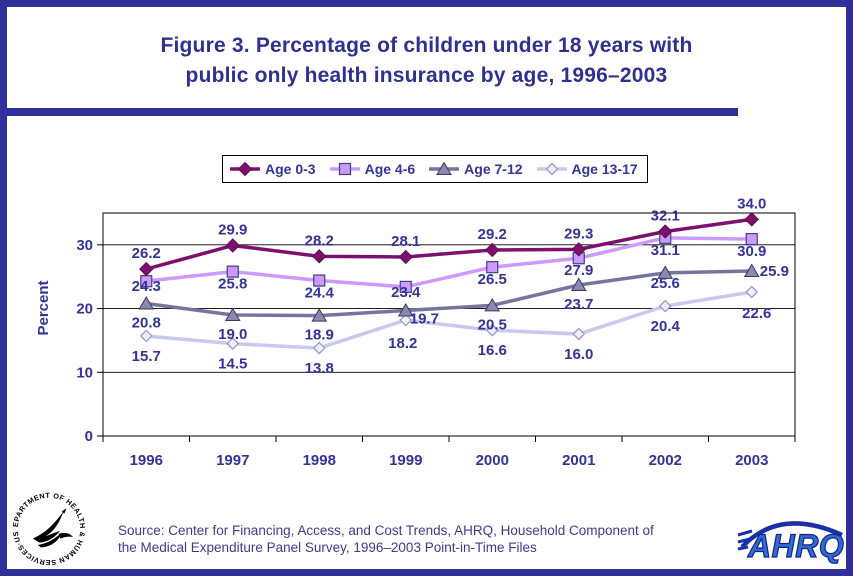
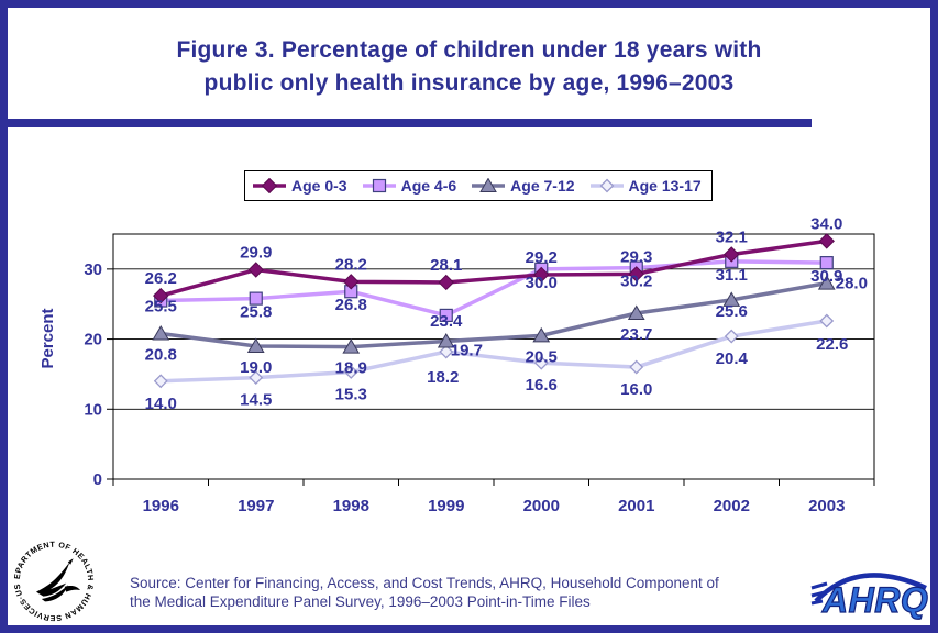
Age 4-6/1996: 24.3 -> 25.5
Age 13-17/1996: 15.7 -> 14.0
Age 4-6/1998: 24.4 -> 26.8
Age 13-17/1998: 13.8 -> 15.3
Age 4-6/2000: 26.5 -> 30.0
Age 4-6/2001: 27.9 -> 30.2
Age 7-12/2003: 25.9 -> 28.0
